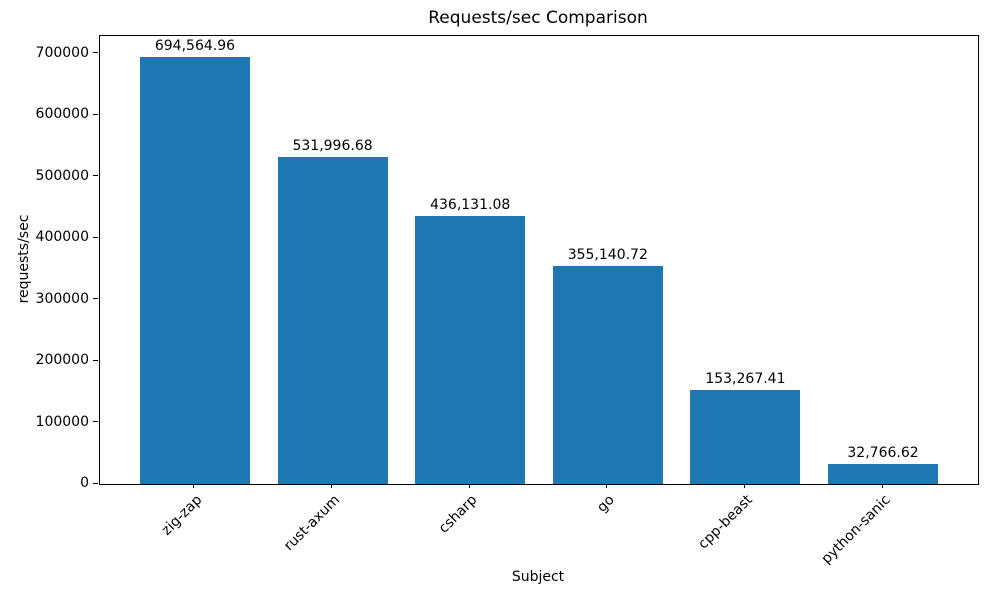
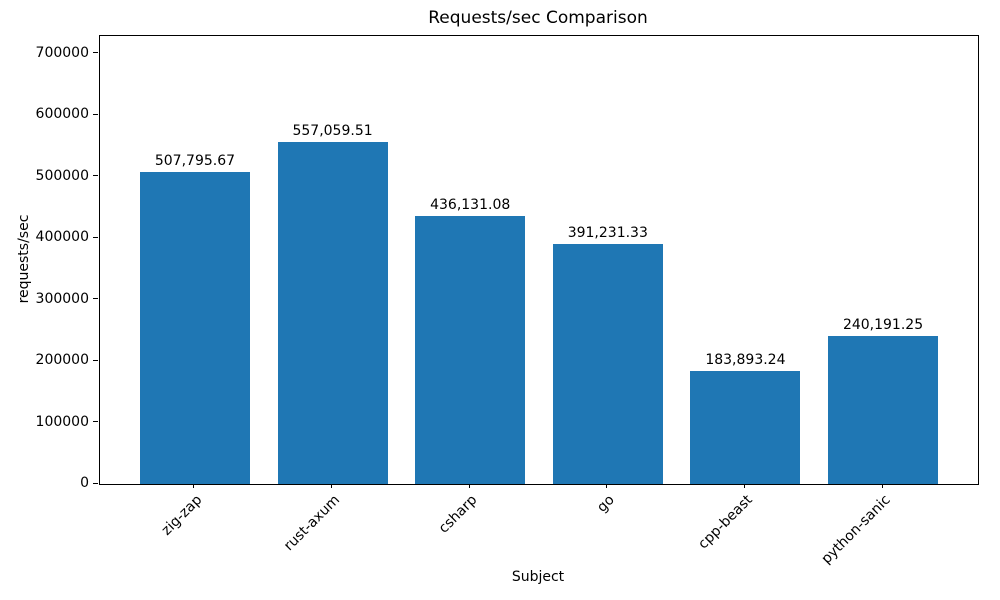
zig-zap: 694,564.96 -> 507,795.67
rust-axum: 531,996.68 -> 557,059.51
go: 355,140.72 -> 391,231.33
cpp-beast: 153,267.41 -> 183,893.24
python-sanic: 32,766.62 -> 240,191.25
